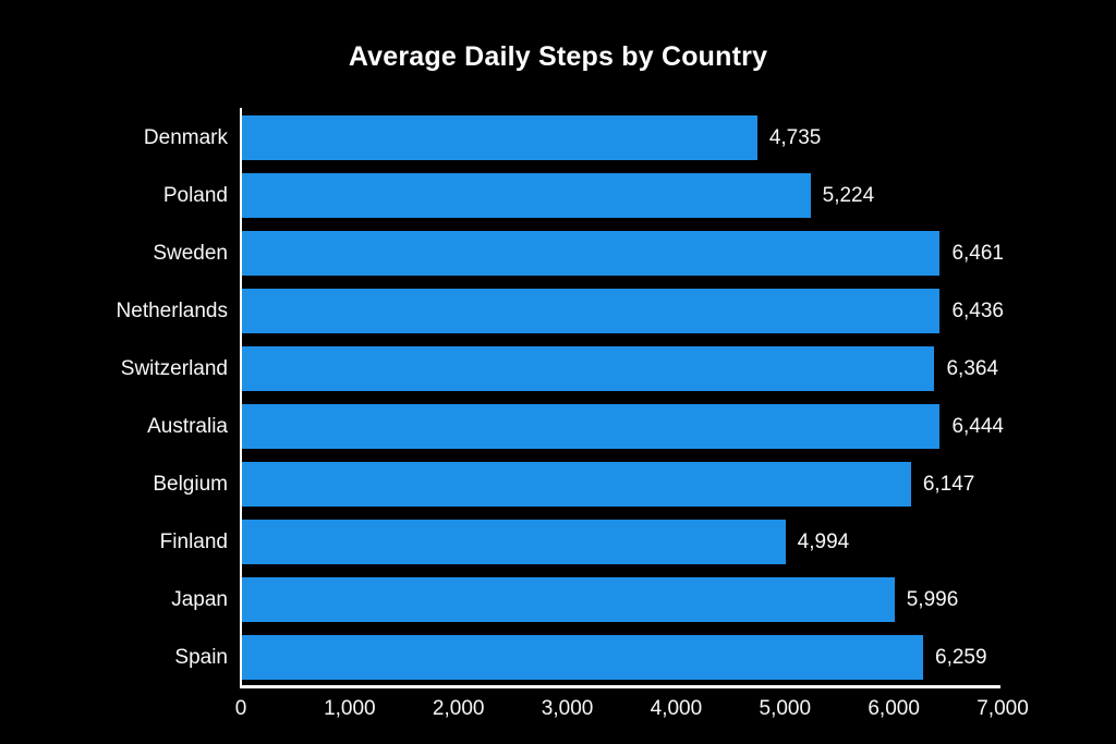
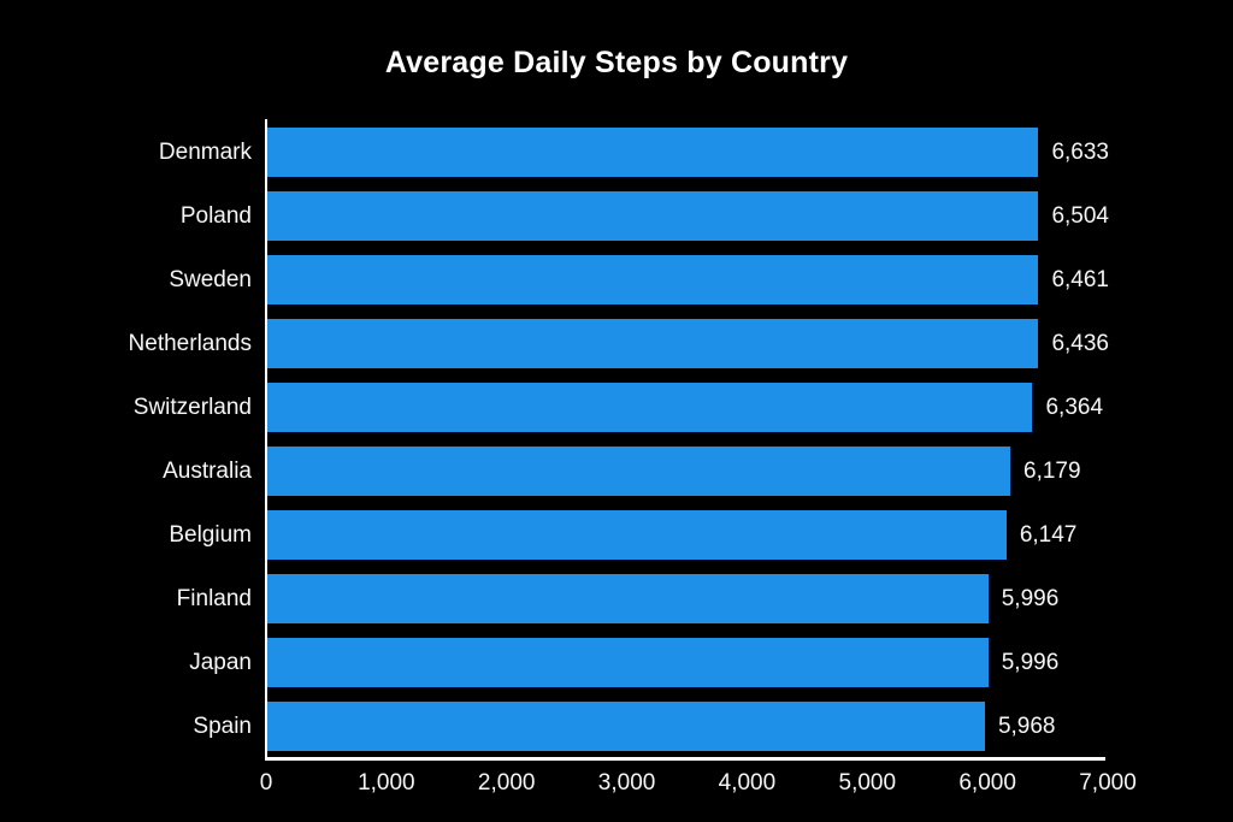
Denmark: 4,735 -> 6,633
Poland: 5,224 -> 6,504
Australia: 6,444 -> 6,179
Finland: 4,994 -> 5,996
Spain: 6,259 -> 5,968
